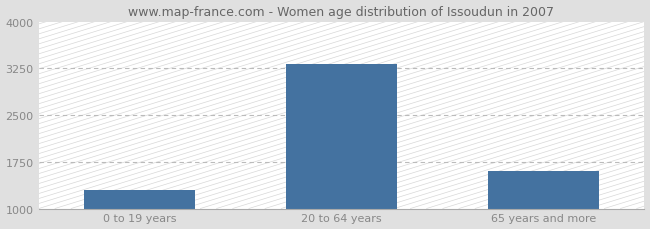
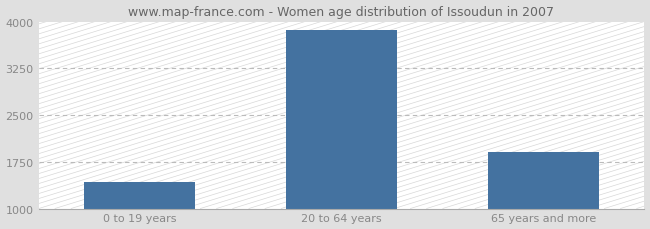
0 to 19 years: 1300 -> 1430
20 to 64 years: 3320 -> 3870
65 years and more: 1600 -> 1900
